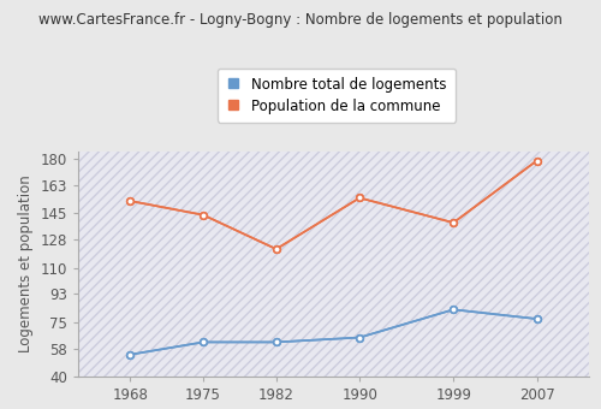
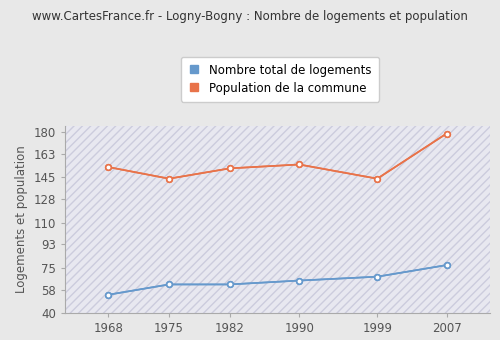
Population de la commune/1982: 122 -> 152
Nombre total de logements/1999: 83 -> 68
Population de la commune/1999: 139 -> 144
